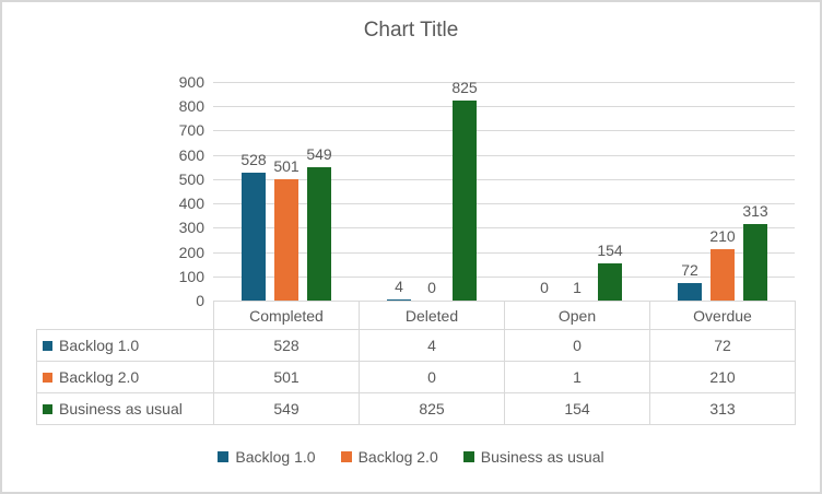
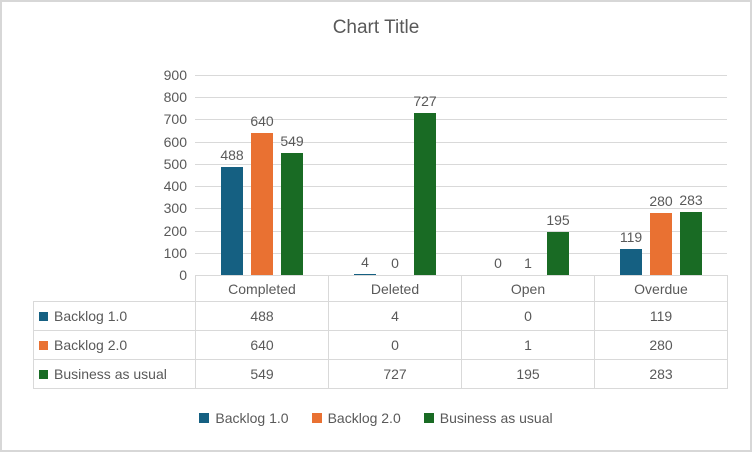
Backlog 1.0/Completed: 528 -> 488
Backlog 2.0/Completed: 501 -> 640
Business as usual/Deleted: 825 -> 727
Business as usual/Open: 154 -> 195
Backlog 1.0/Overdue: 72 -> 119
Backlog 2.0/Overdue: 210 -> 280
Business as usual/Overdue: 313 -> 283
